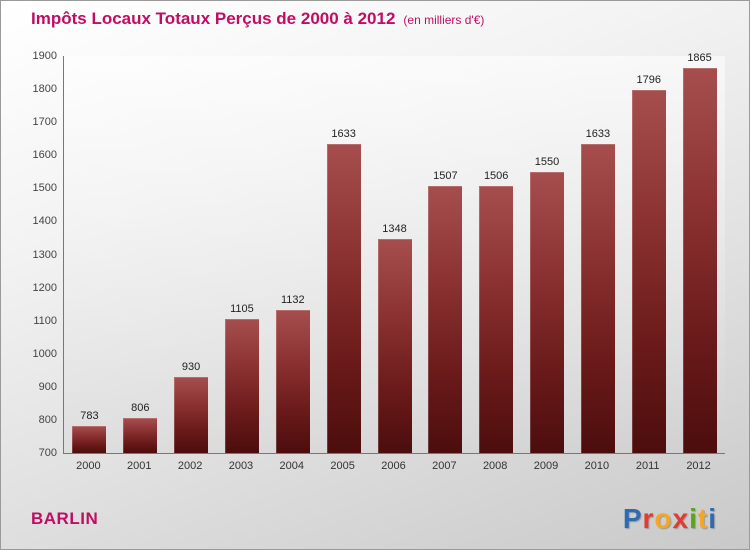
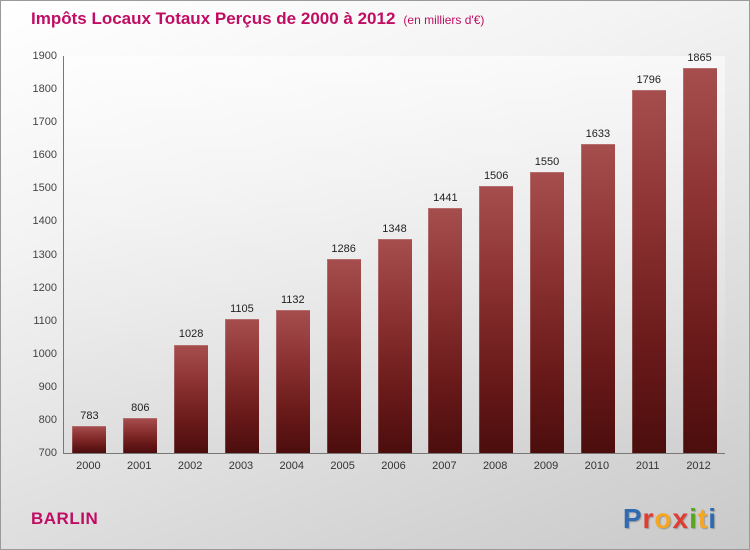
2002: 930 -> 1028
2005: 1633 -> 1286
2007: 1507 -> 1441
